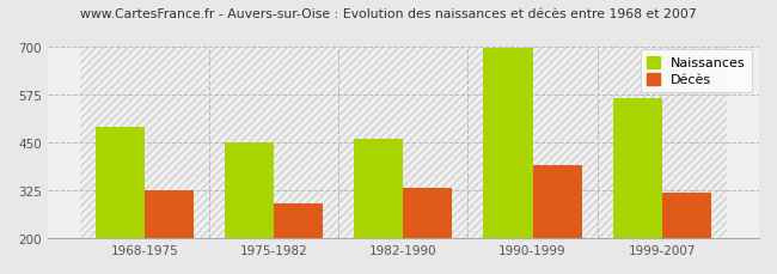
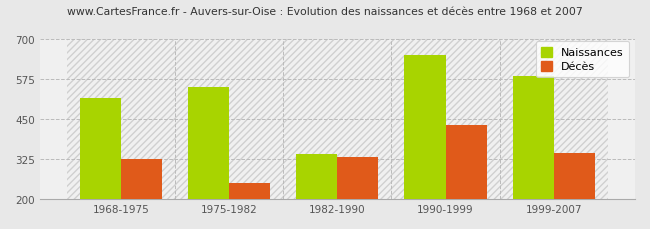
Naissances/1968-1975: 490 -> 515
Naissances/1975-1982: 450 -> 550
Décès/1975-1982: 290 -> 250
Naissances/1982-1990: 460 -> 340
Naissances/1990-1999: 695 -> 650
Décès/1990-1999: 390 -> 430
Naissances/1999-2007: 565 -> 585
Décès/1999-2007: 320 -> 345
